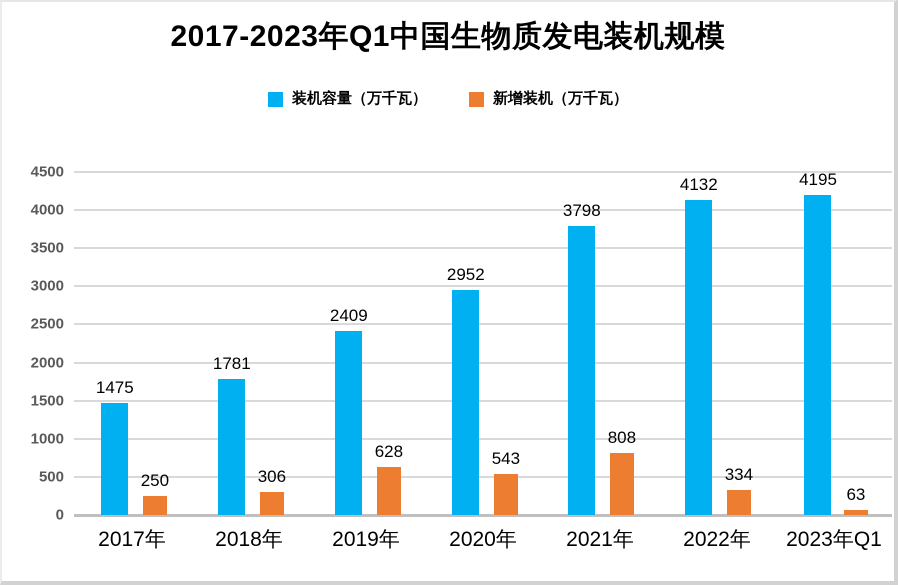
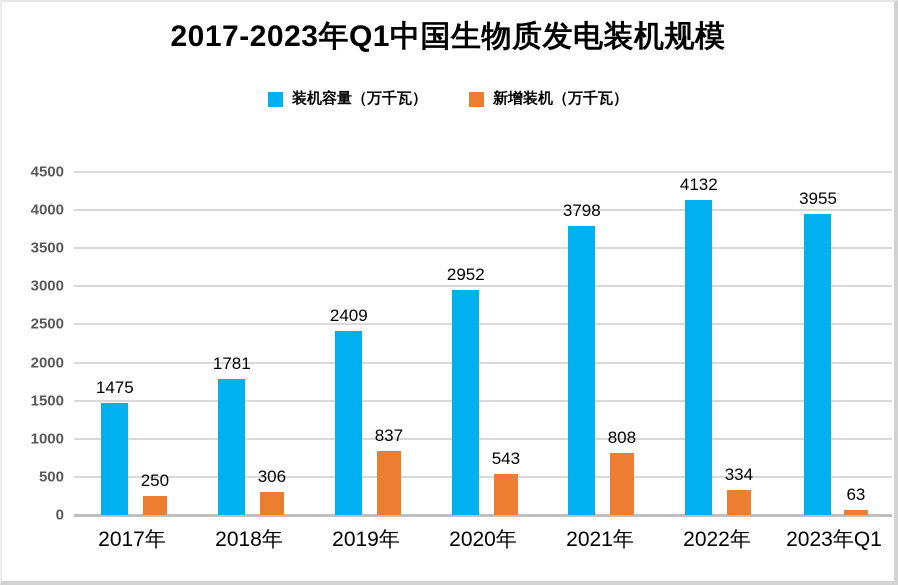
新增装机（万千瓦）/2019年: 628 -> 837
装机容量（万千瓦）/2023年Q1: 4195 -> 3955
